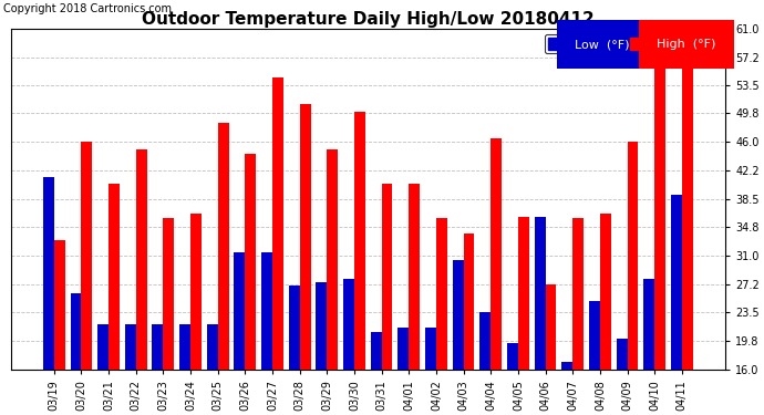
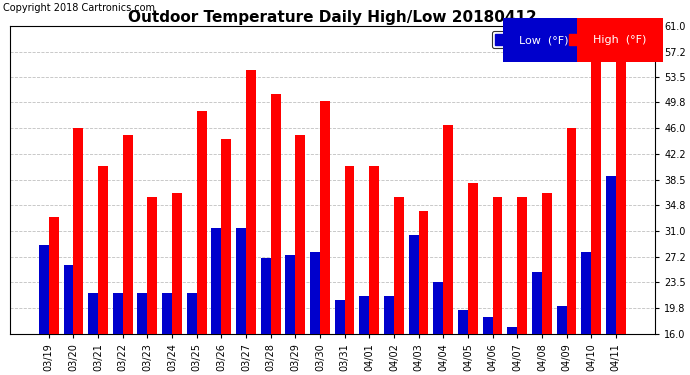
Low (°F)/03/19: 41.4 -> 29.0
High (°F)/04/05: 36.2 -> 38.0
Low (°F)/04/06: 36.2 -> 18.5
High (°F)/04/06: 27.2 -> 36.0
